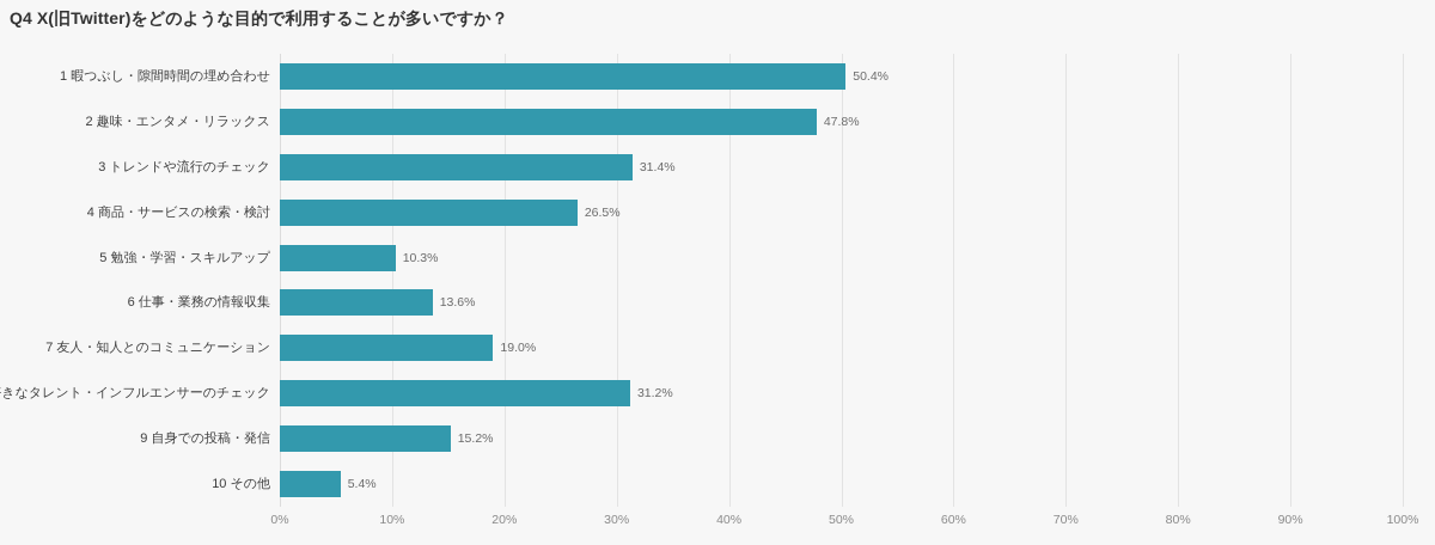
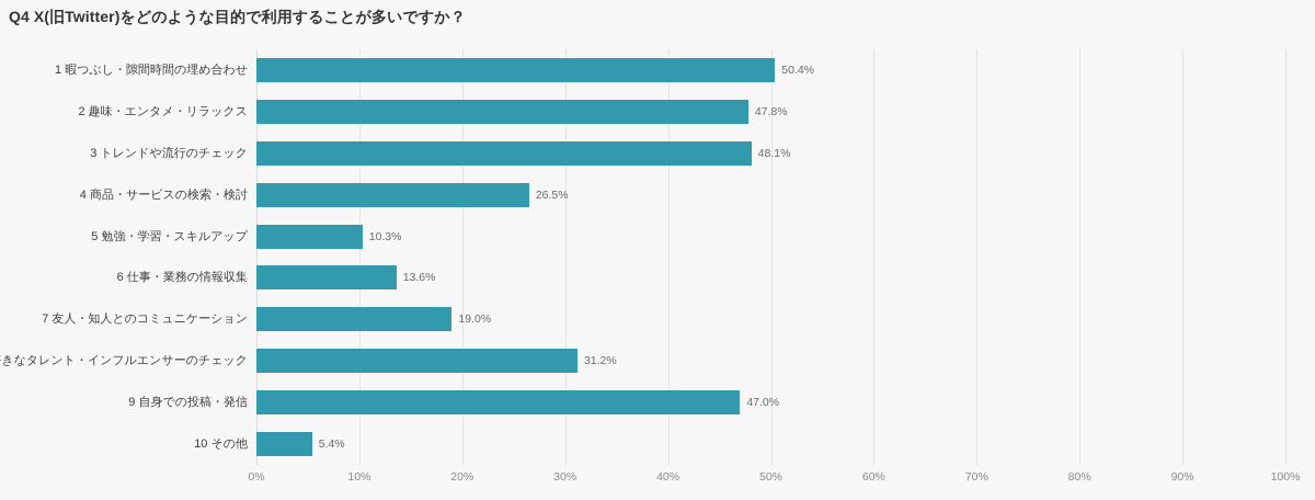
3 トレンドや流行のチェック: 31.4% -> 48.1%
9 自身での投稿・発信: 15.2% -> 47.0%
